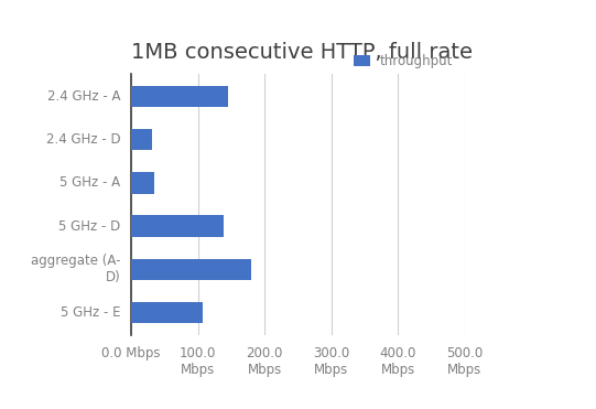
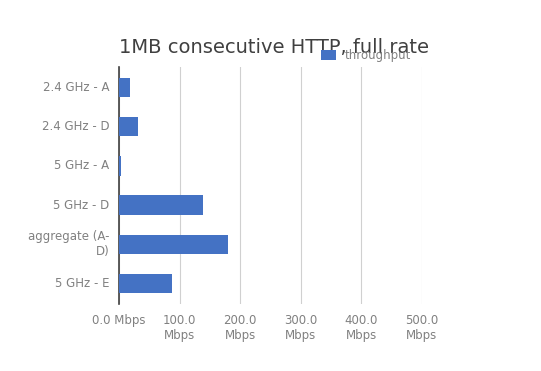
2.4 GHz - A: 146
Mbps -> 18
Mbps
5 GHz - A: 34
Mbps -> 4
Mbps
5 GHz - E: 108
Mbps -> 88
Mbps
